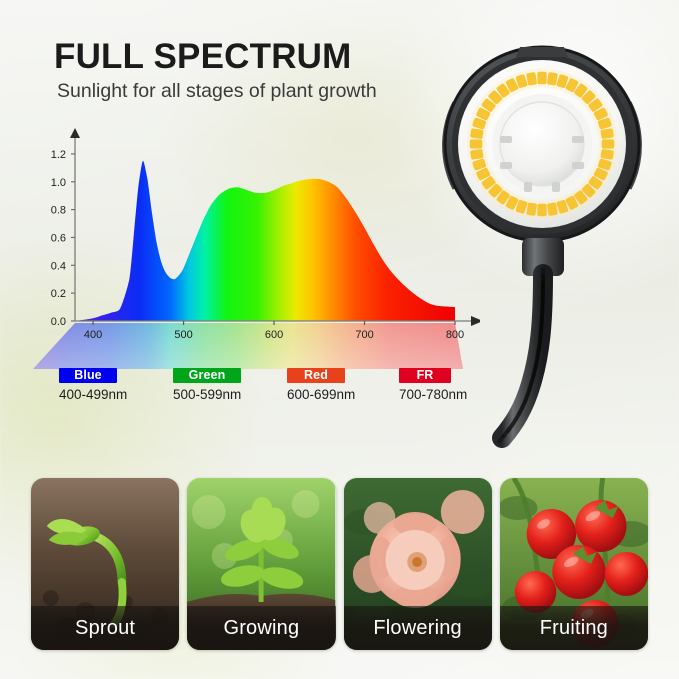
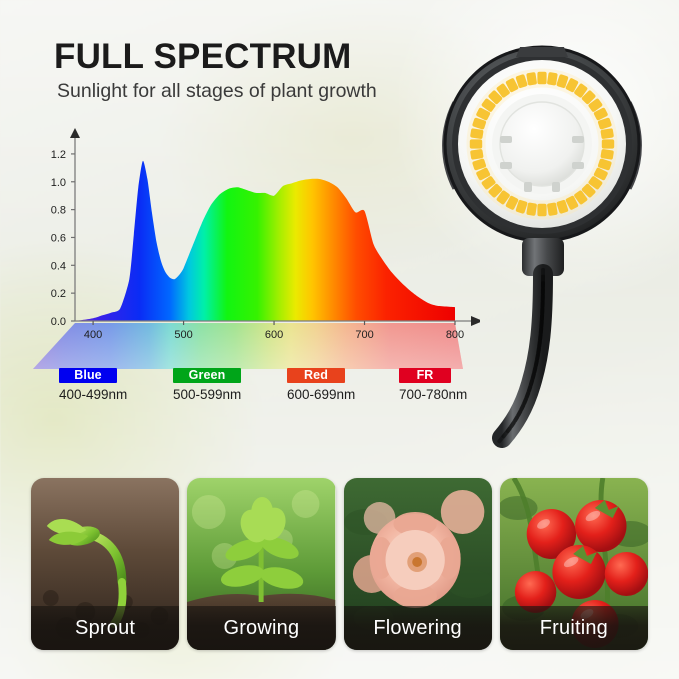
600: 0.94 -> 0.90
700: 0.67 -> 0.79
